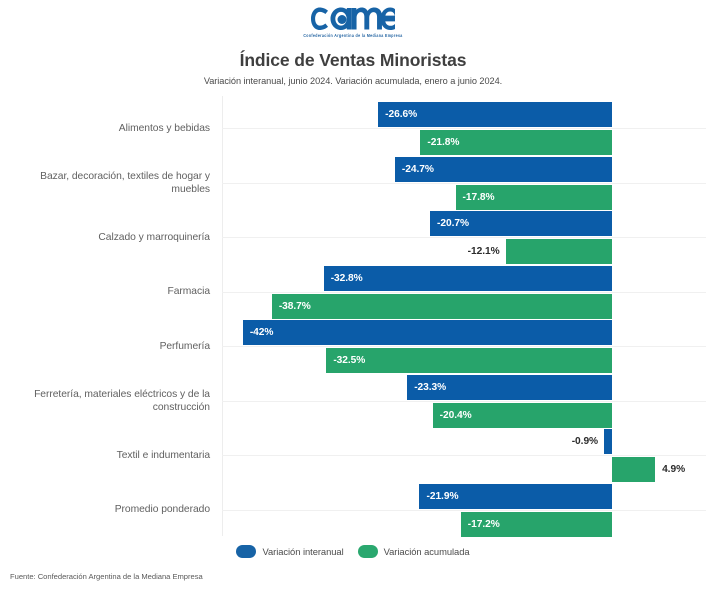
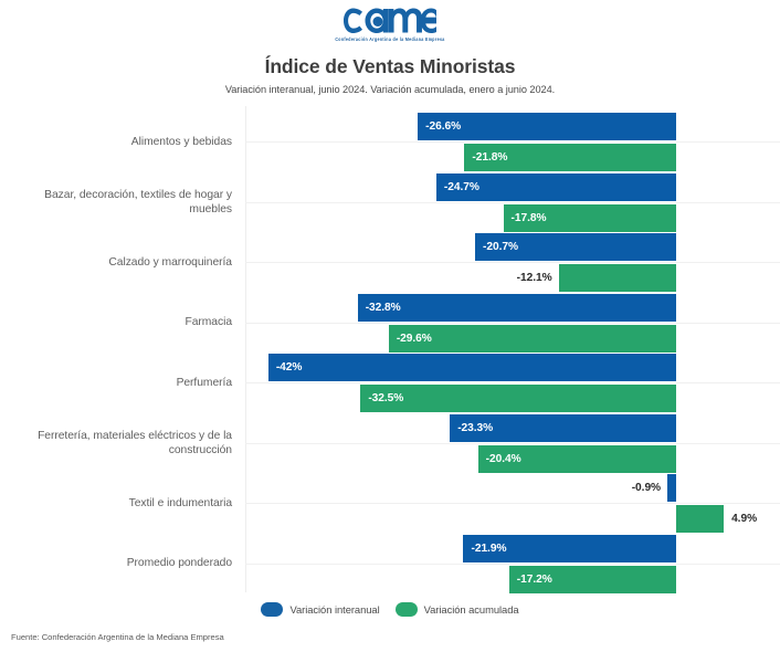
Variación acumulada/Farmacia: -38.7% -> -29.6%
